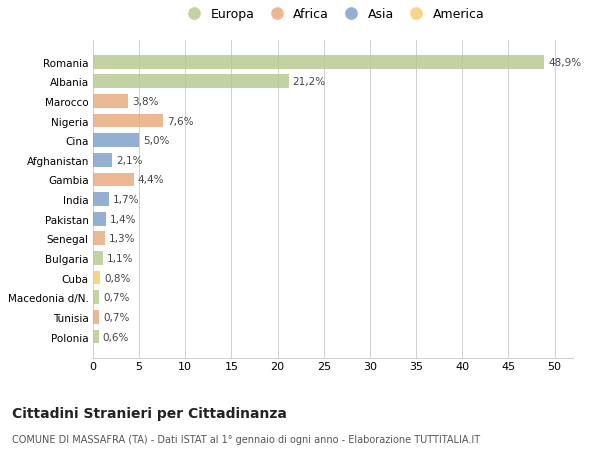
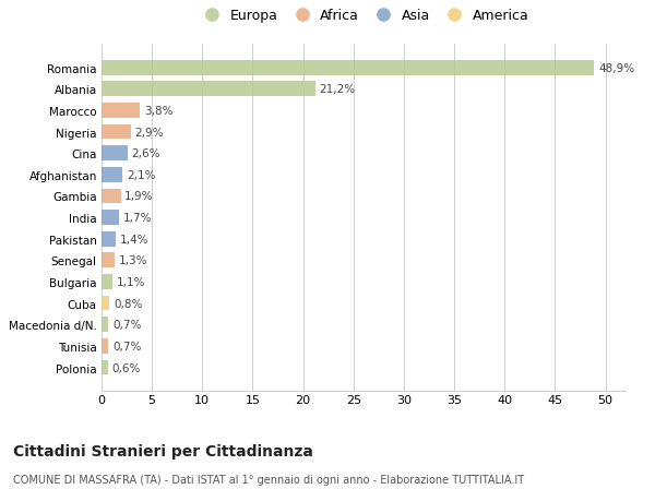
Nigeria: 7,6% -> 2,9%
Cina: 5,0% -> 2,6%
Gambia: 4,4% -> 1,9%
